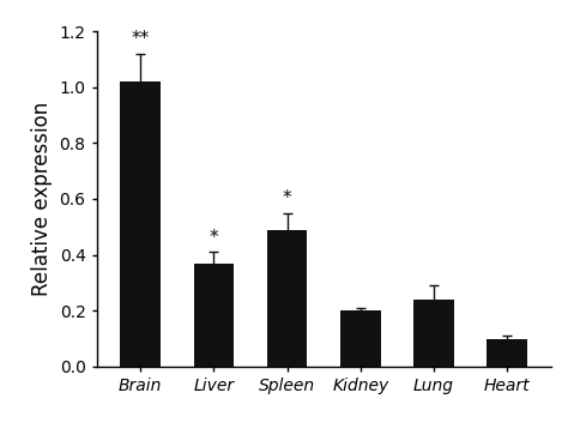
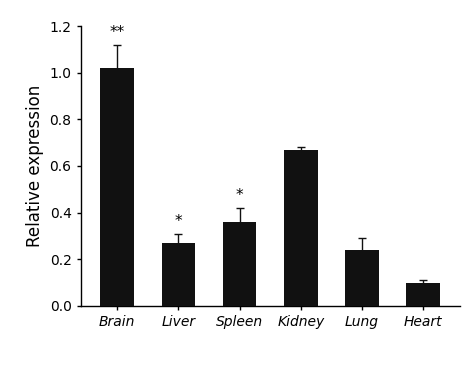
Liver: 0.37 -> 0.27
Spleen: 0.49 -> 0.36
Kidney: 0.20 -> 0.67
